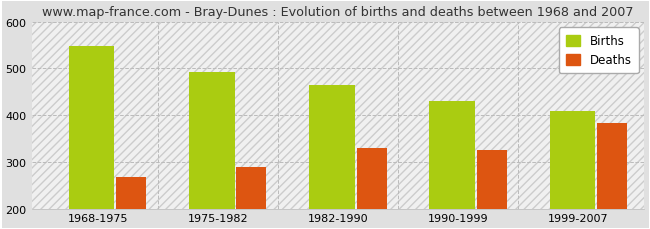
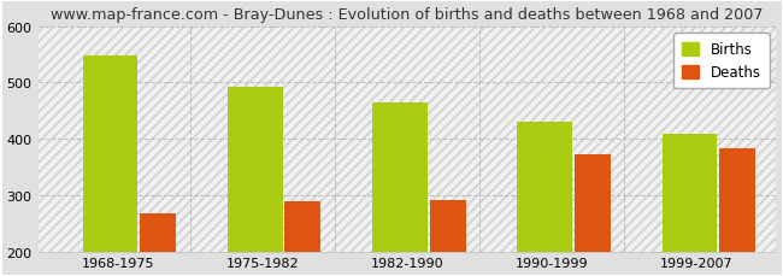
Deaths/1982-1990: 330 -> 292
Deaths/1990-1999: 325 -> 372
